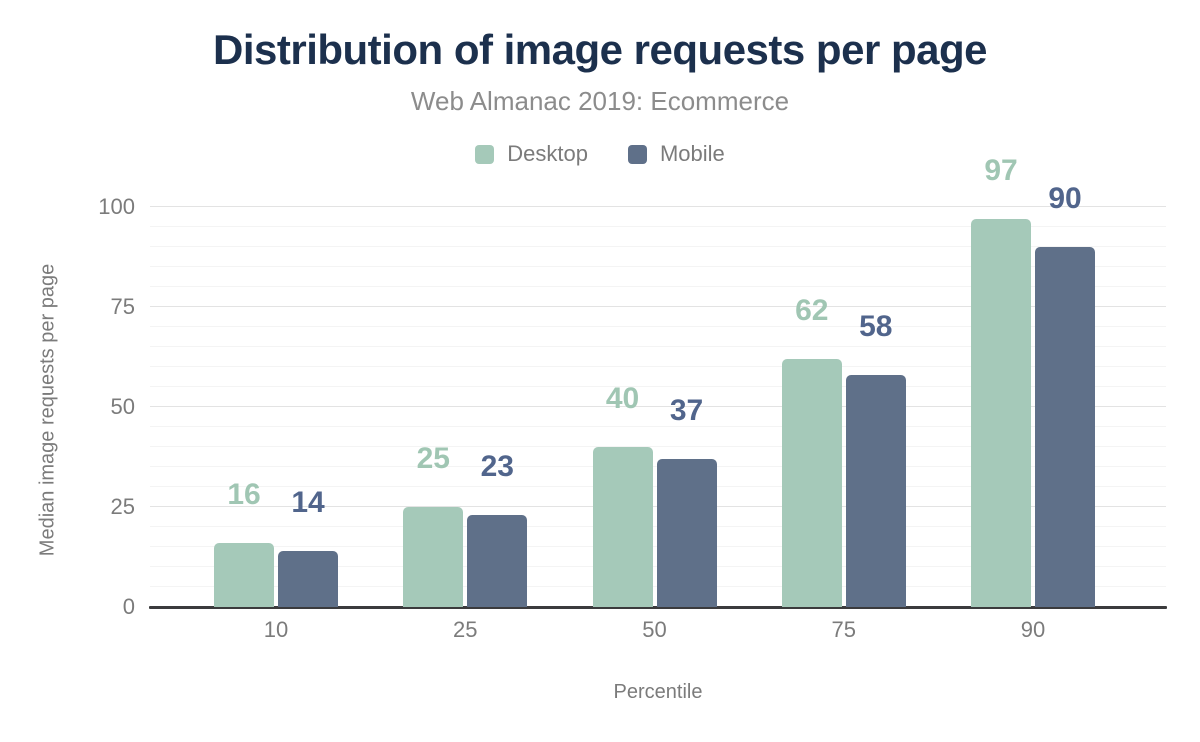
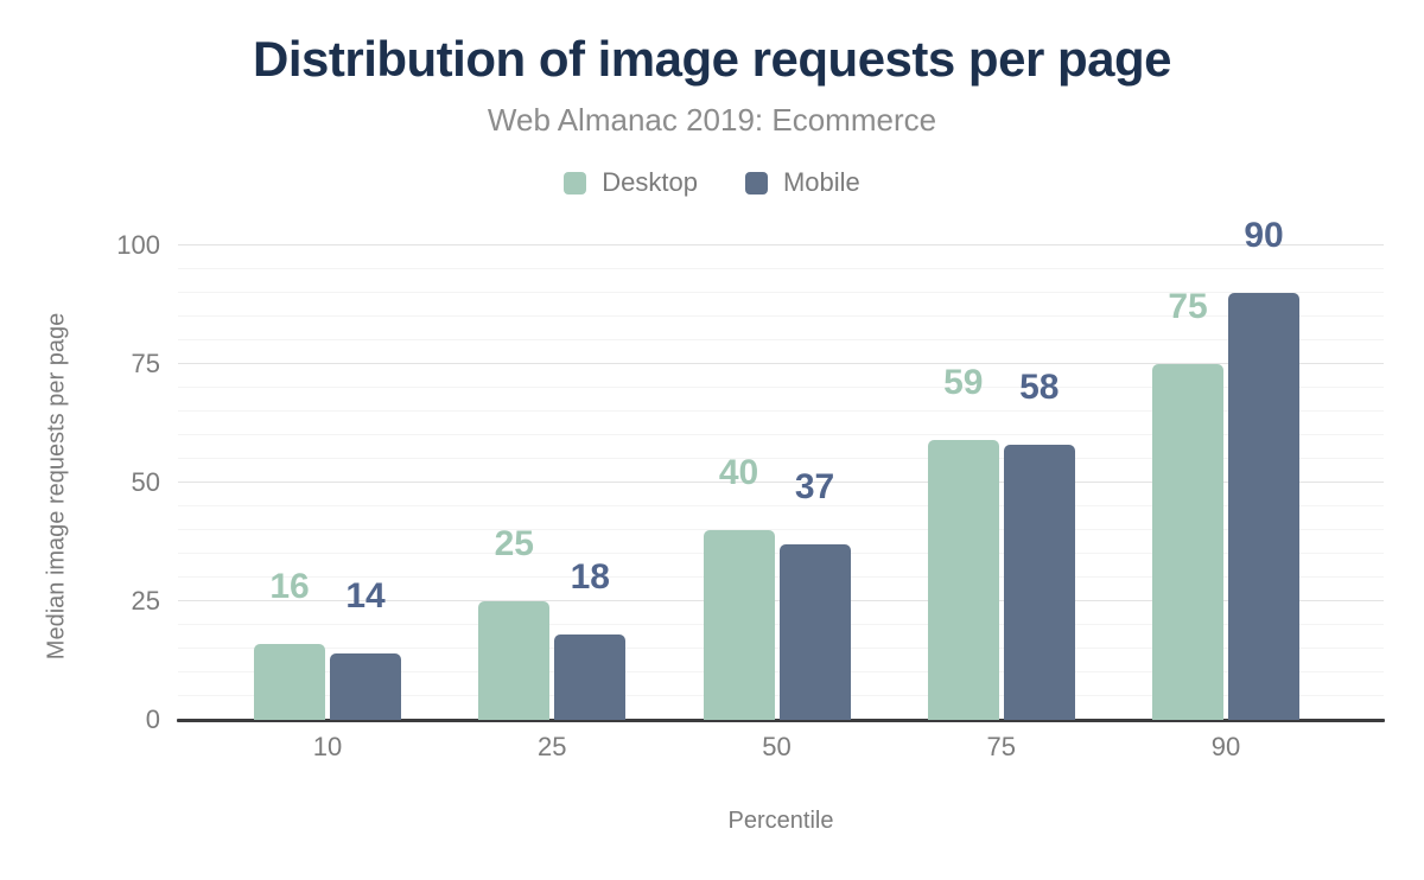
Mobile/25: 23 -> 18
Desktop/75: 62 -> 59
Desktop/90: 97 -> 75
